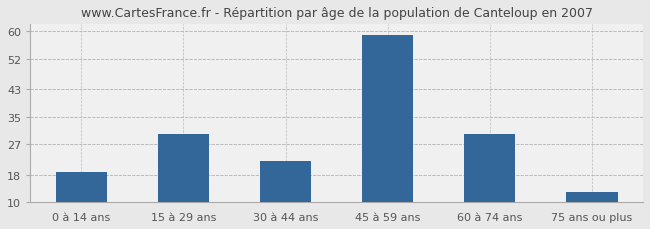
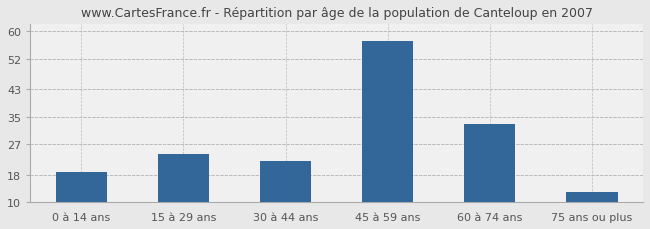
15 à 29 ans: 30 -> 24
45 à 59 ans: 59 -> 57
60 à 74 ans: 30 -> 33
